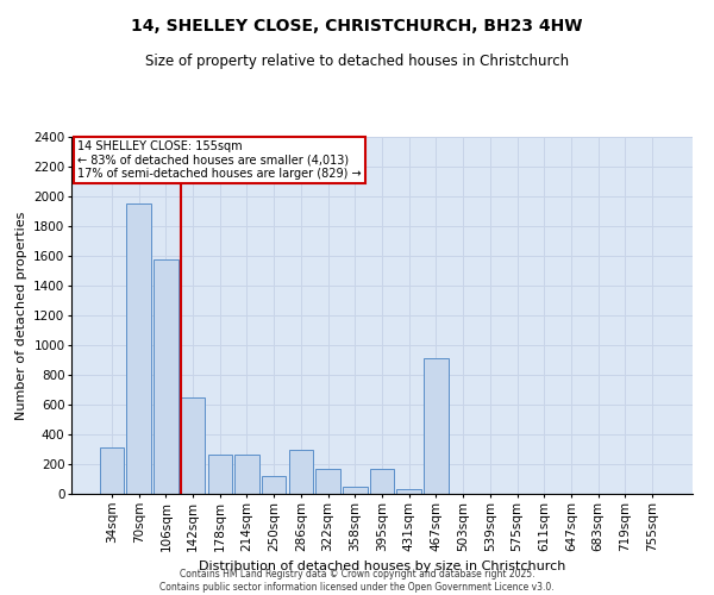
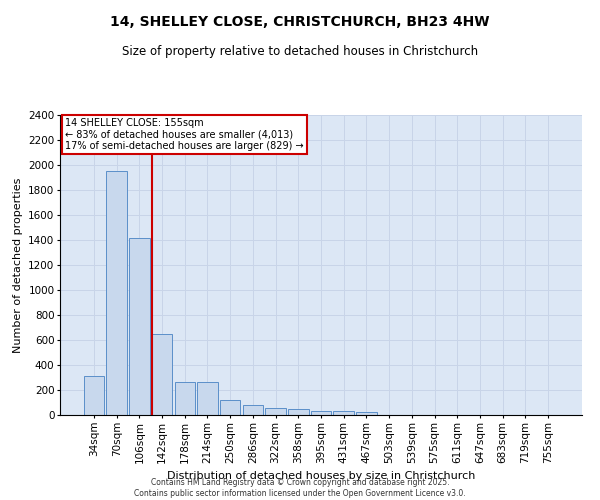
106sqm: 1580 -> 1420
286sqm: 300 -> 80
322sqm: 170 -> 60
395sqm: 170 -> 40
467sqm: 910 -> 20
